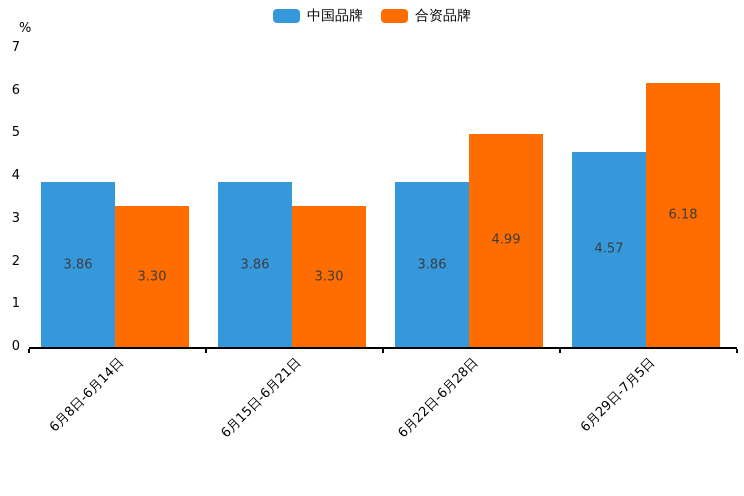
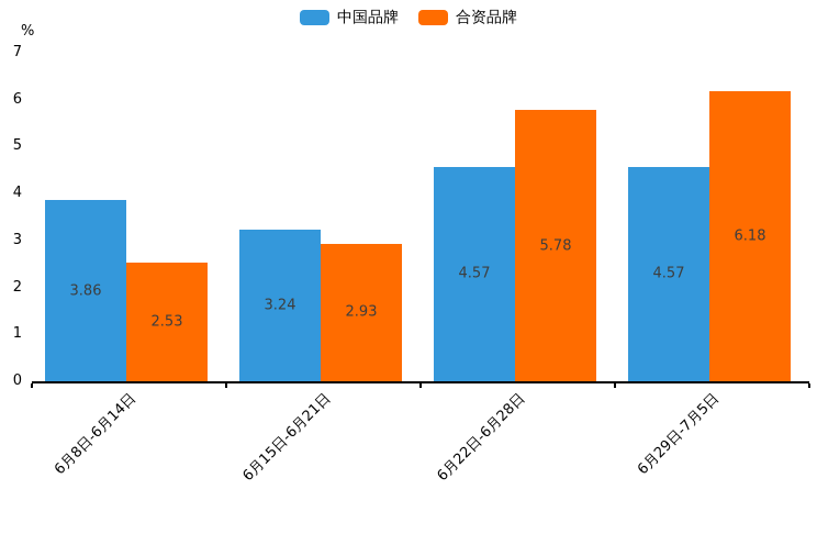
合资品牌/6月8日-6月14日: 3.30 -> 2.53
中国品牌/6月15日-6月21日: 3.86 -> 3.24
合资品牌/6月15日-6月21日: 3.30 -> 2.93
中国品牌/6月22日-6月28日: 3.86 -> 4.57
合资品牌/6月22日-6月28日: 4.99 -> 5.78
